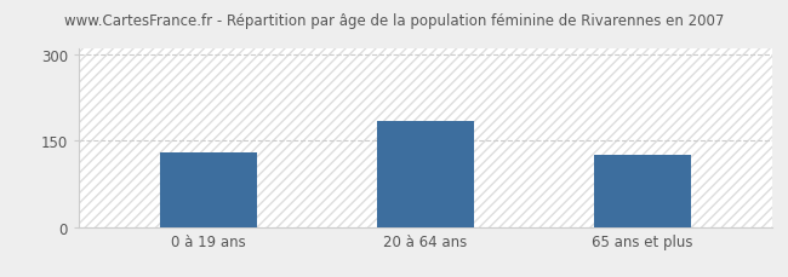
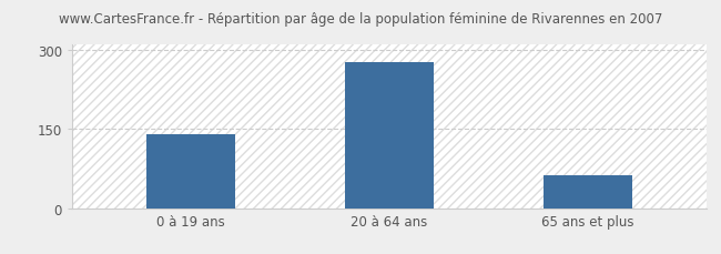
0 à 19 ans: 130 -> 141
20 à 64 ans: 185 -> 277
65 ans et plus: 125 -> 62
